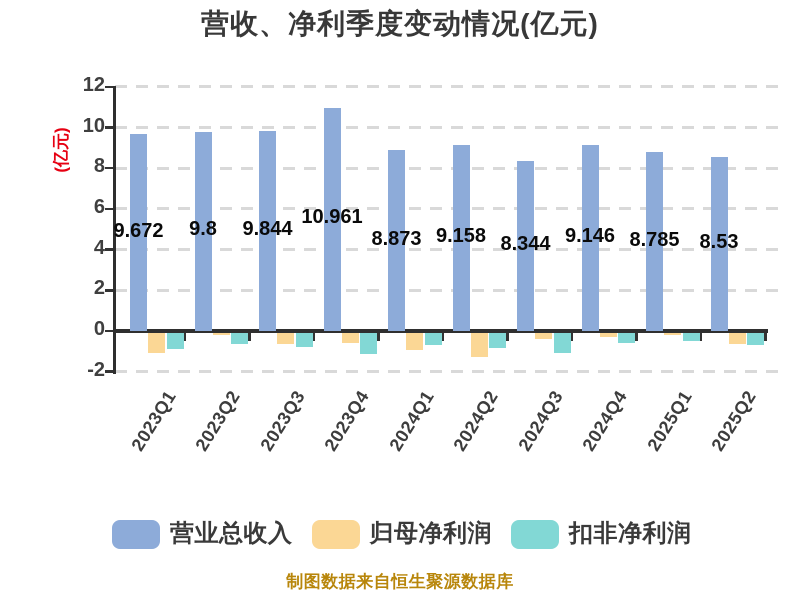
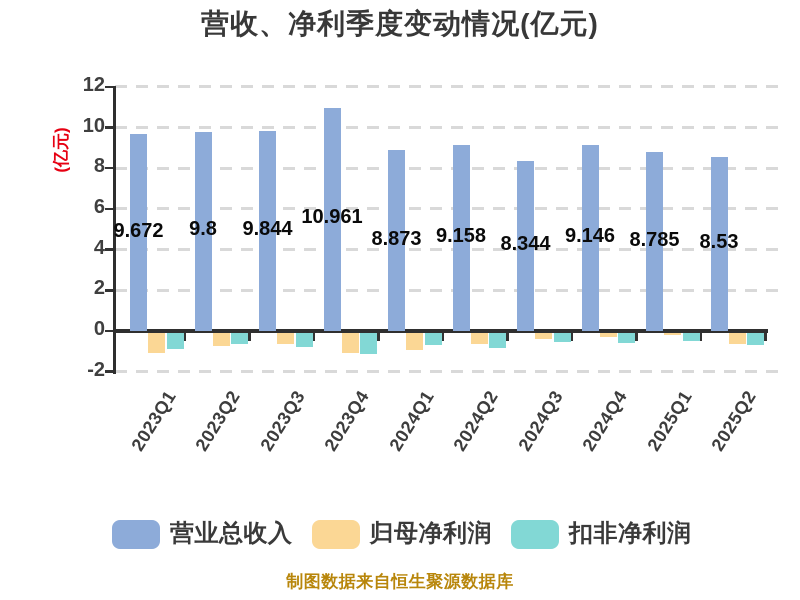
归母净利润/2023Q2: -0.1 -> -0.7
归母净利润/2023Q4: -0.5 -> -1.0
归母净利润/2024Q2: -1.2 -> -0.6
扣非净利润/2024Q3: -1.0 -> -0.5
